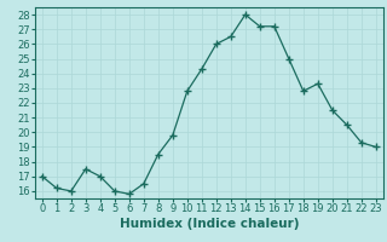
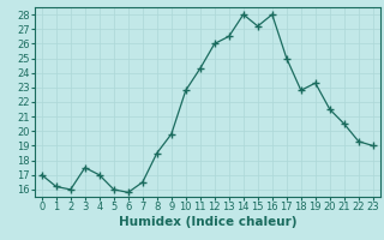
16: 27.2 -> 28.0
